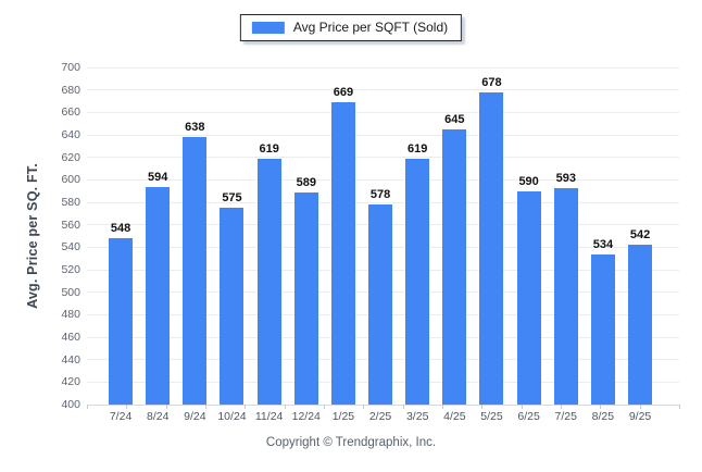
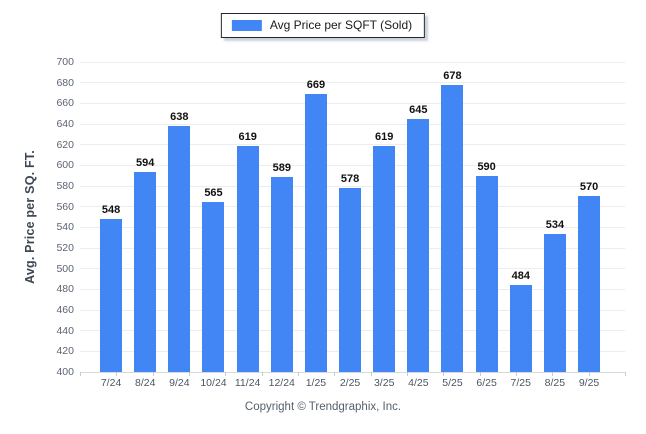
10/24: 575 -> 565
7/25: 593 -> 484
9/25: 542 -> 570
